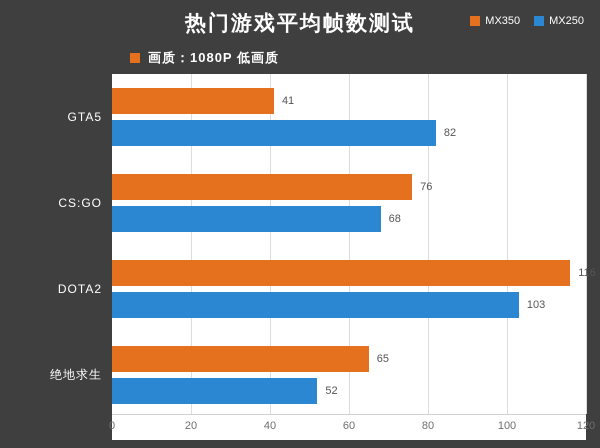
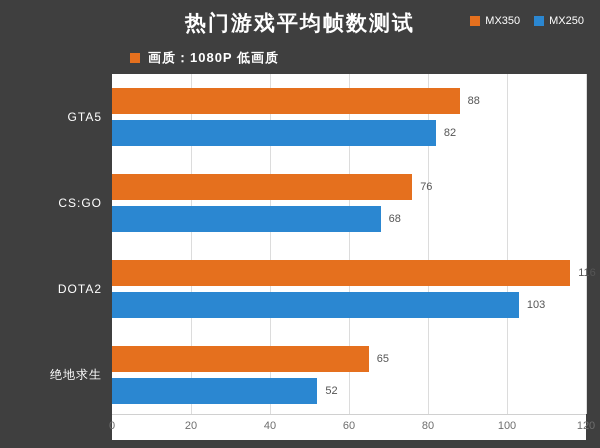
MX350/GTA5: 41 -> 88
